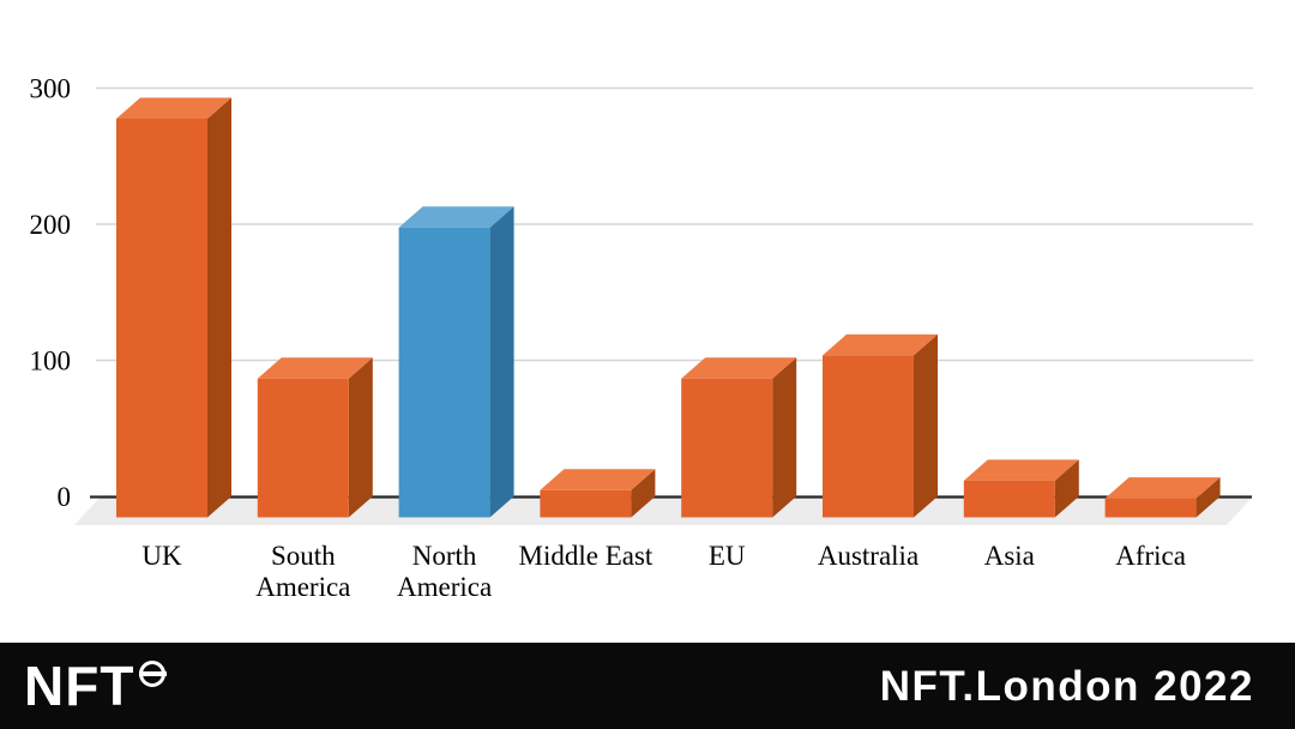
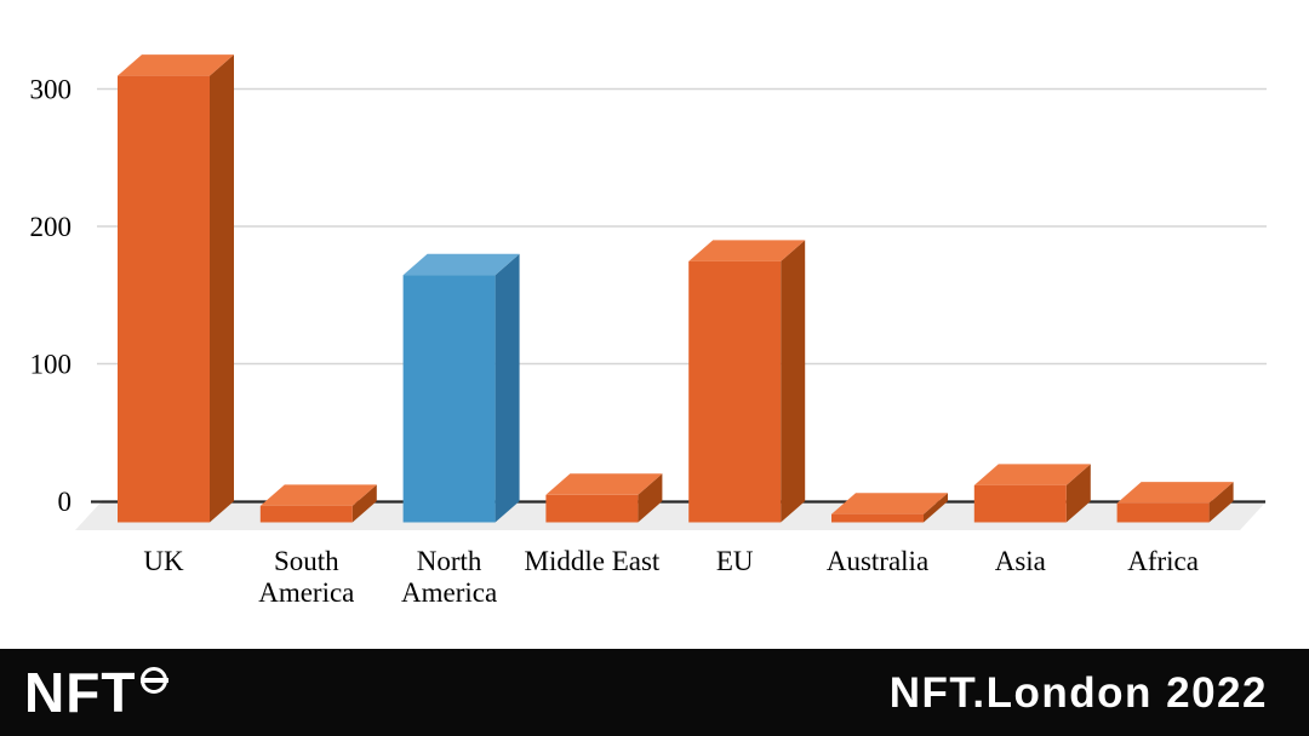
UK: 293 -> 325
South America: 102 -> 12
North America: 213 -> 180
EU: 102 -> 190
Australia: 119 -> 6
